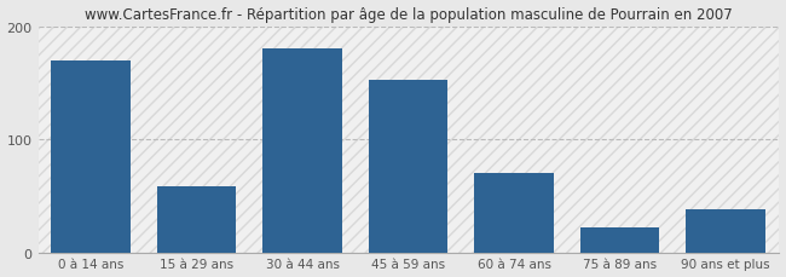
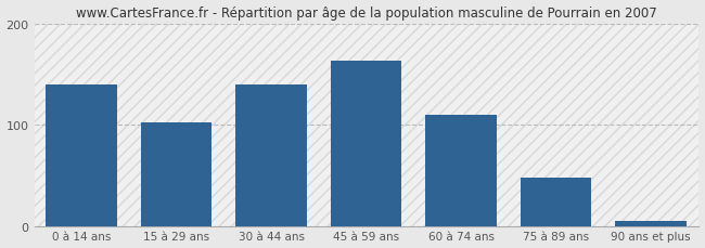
0 à 14 ans: 170 -> 140
15 à 29 ans: 58 -> 102
30 à 44 ans: 180 -> 140
45 à 59 ans: 152 -> 163
60 à 74 ans: 70 -> 110
75 à 89 ans: 22 -> 48
90 ans et plus: 38 -> 5
